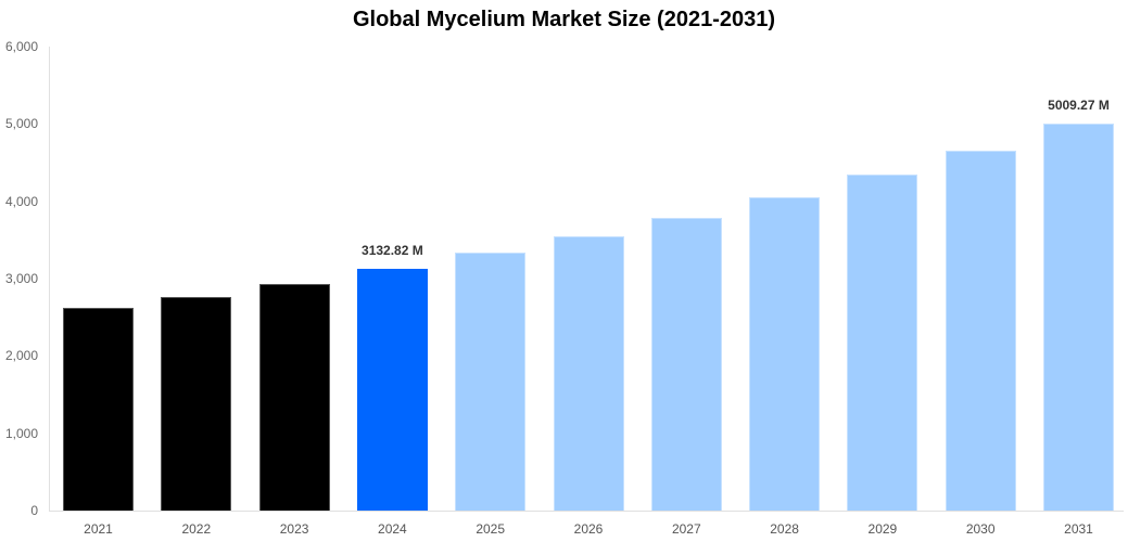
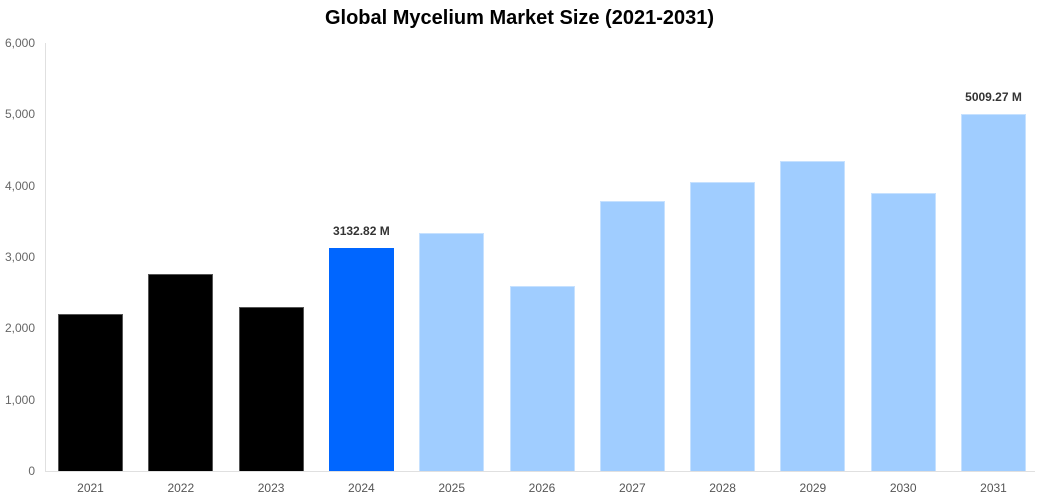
2021: 2600 -> 2200
2023: 2900 -> 2300
2026: 3500 -> 2600
2030: 4700 -> 3900
